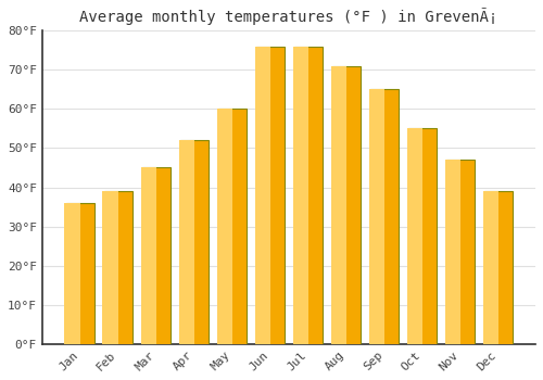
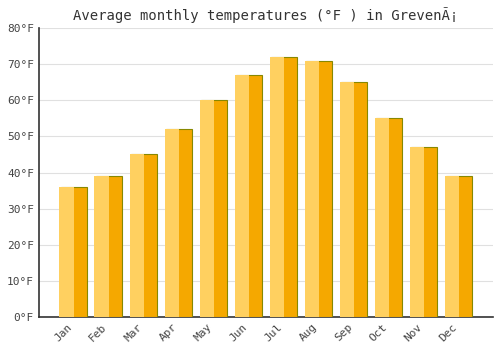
Jun: 76°F -> 67°F
Jul: 76°F -> 72°F
